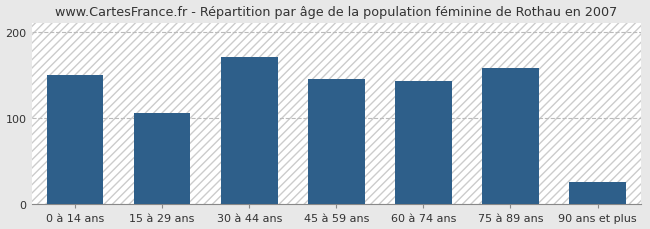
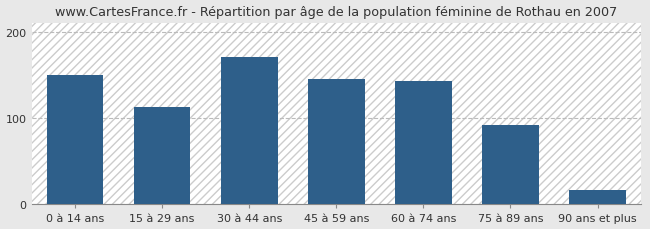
15 à 29 ans: 106 -> 113
75 à 89 ans: 158 -> 92
90 ans et plus: 26 -> 17
